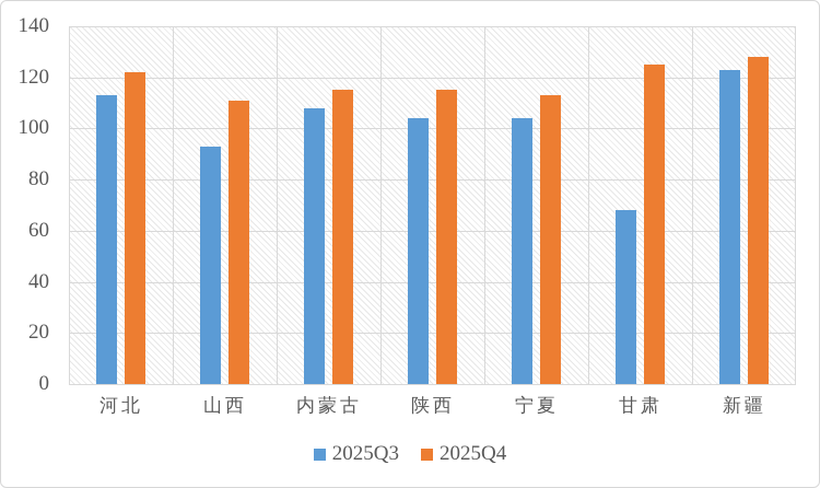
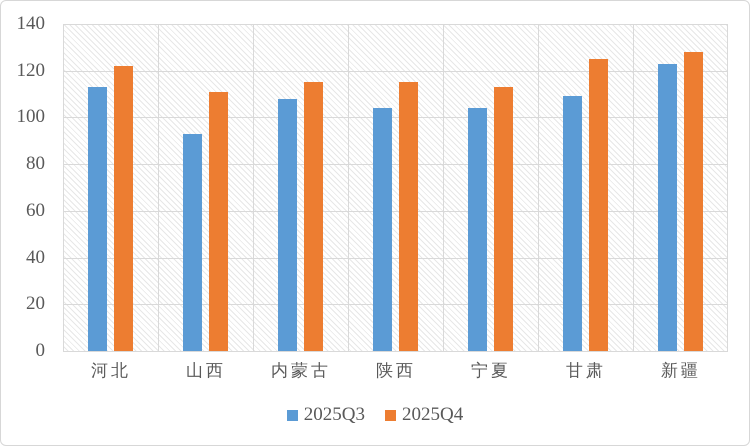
2025Q3/甘肃: 68 -> 109
